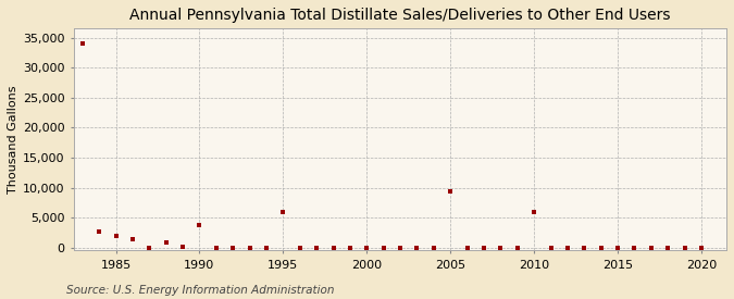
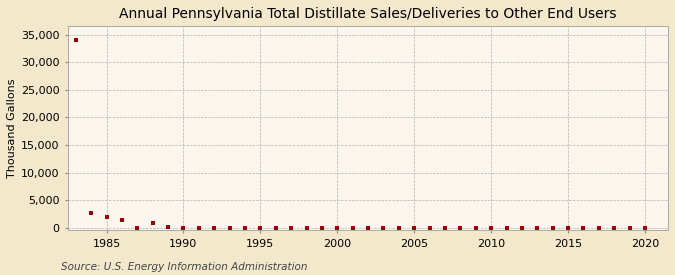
1990: 3,800 -> 0
1995: 6,000 -> 0
2005: 9,400 -> 0
2010: 6,000 -> 0
